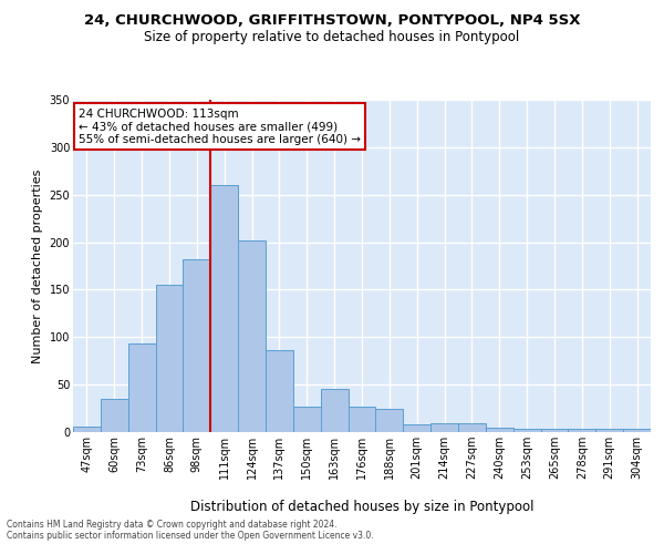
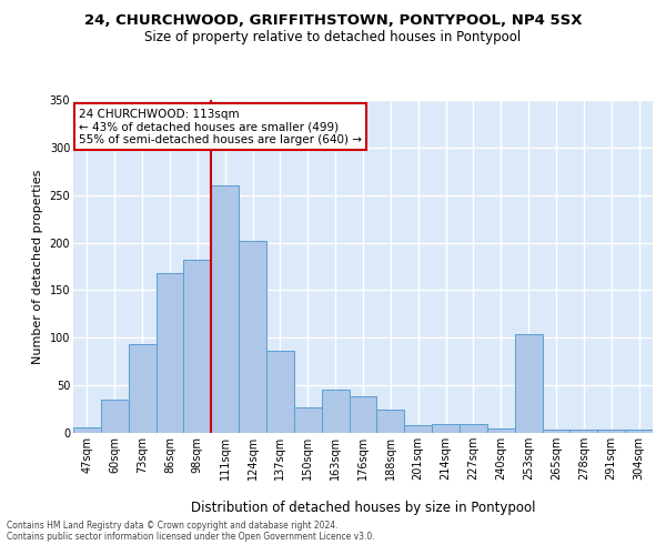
86sqm: 155 -> 168
176sqm: 27 -> 38
253sqm: 3 -> 104
